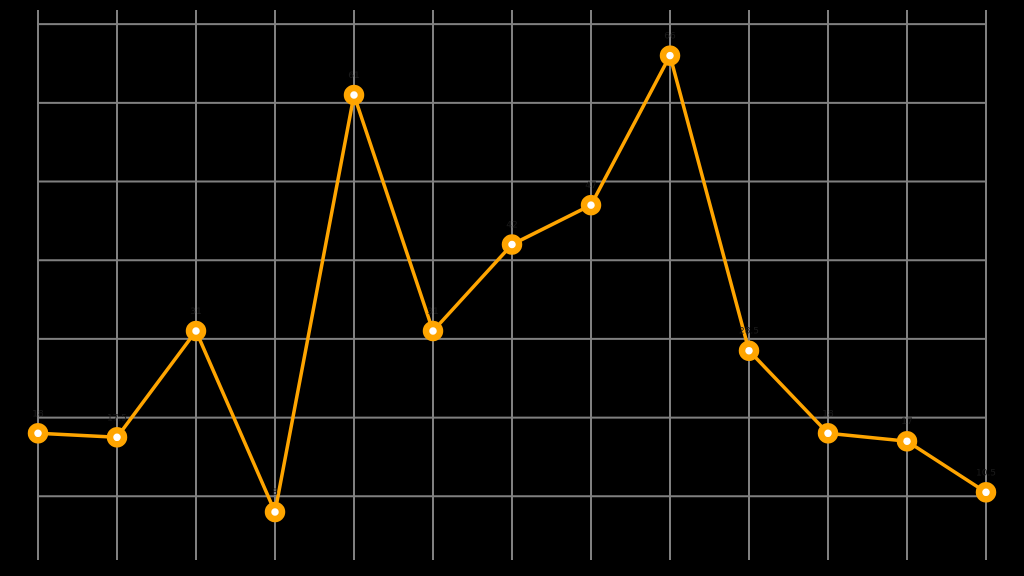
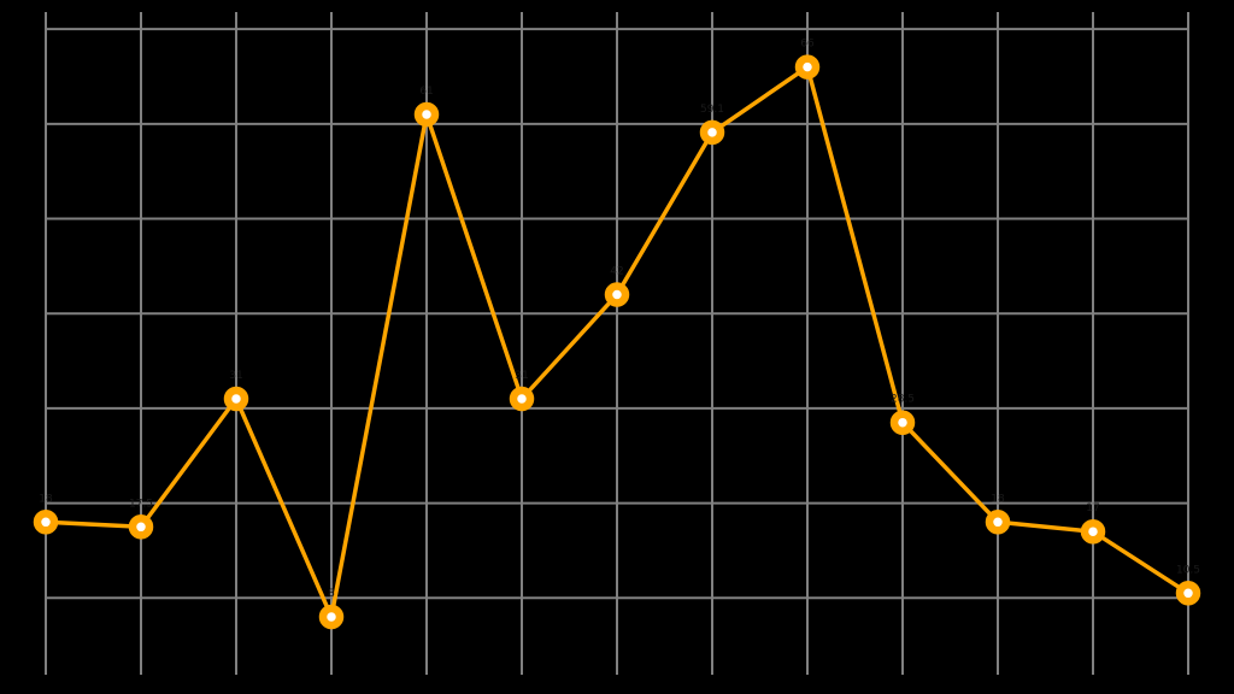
8: 47 -> 59.1
